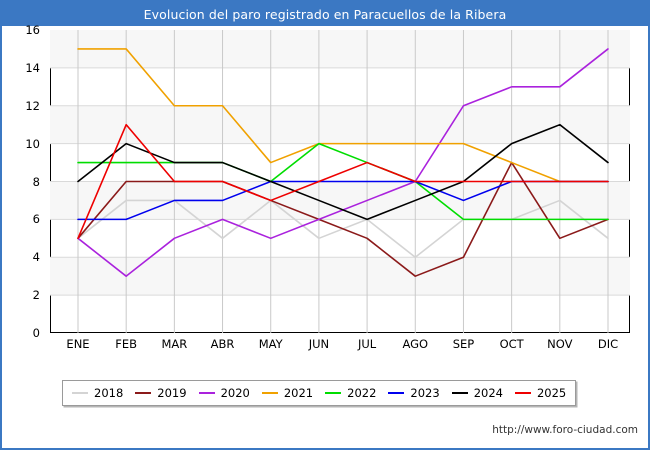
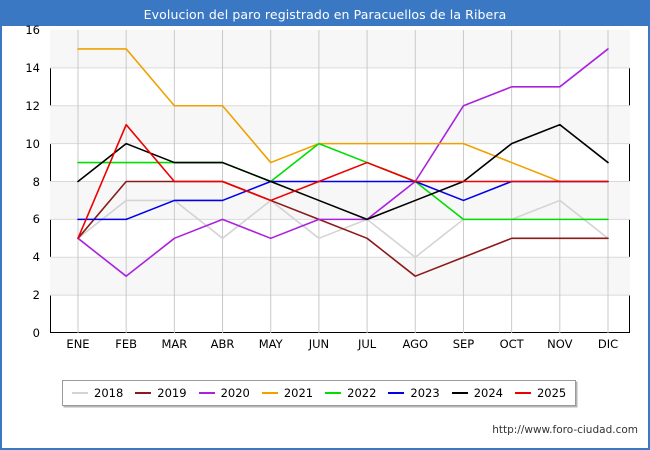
2020/JUL: 7 -> 6
2019/OCT: 9 -> 5
2019/DIC: 6 -> 5
